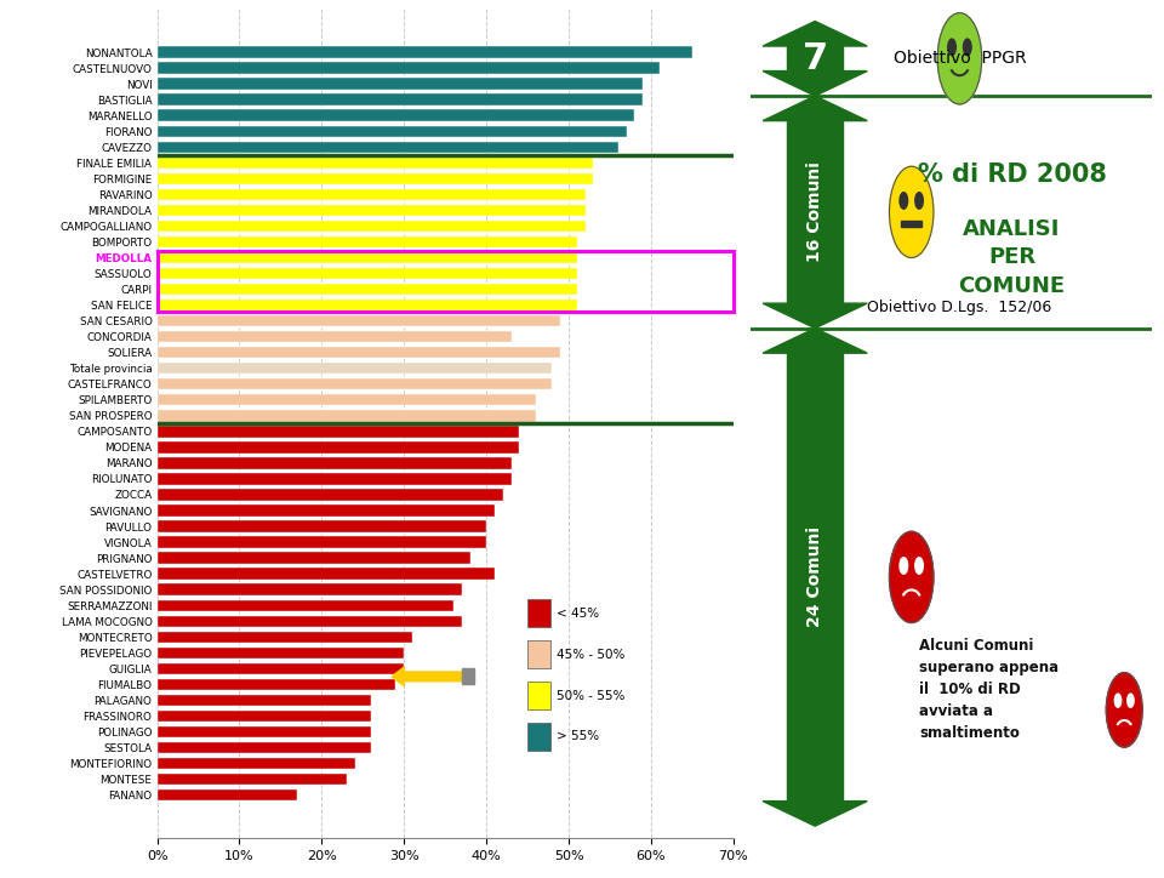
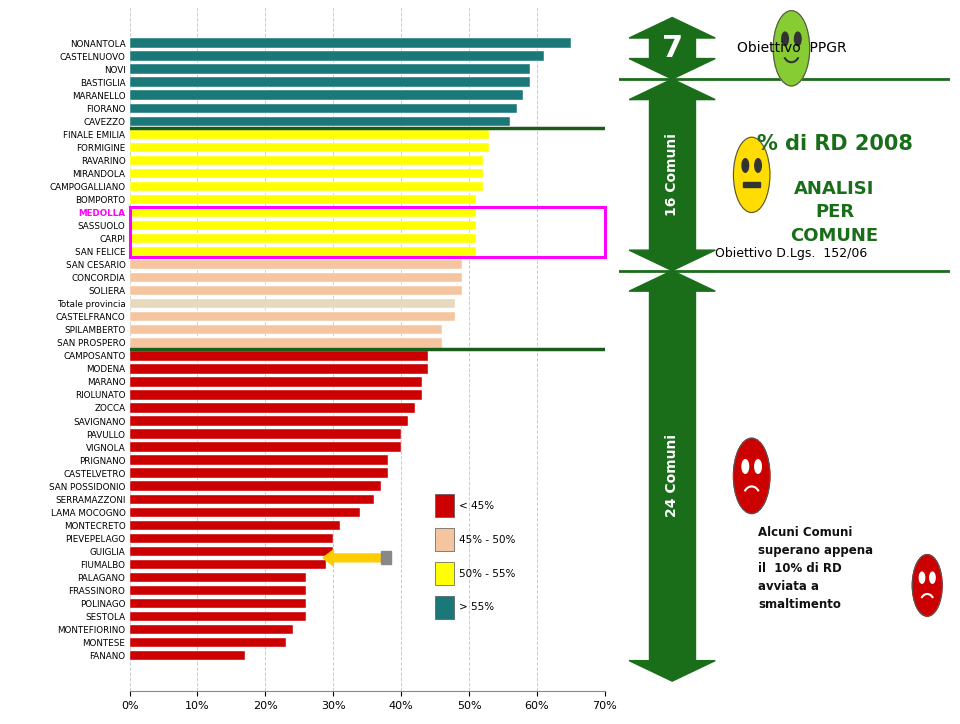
CONCORDIA: 43% -> 49%
CASTELVETRO: 41% -> 38%
LAMA MOCOGNO: 37% -> 34%
